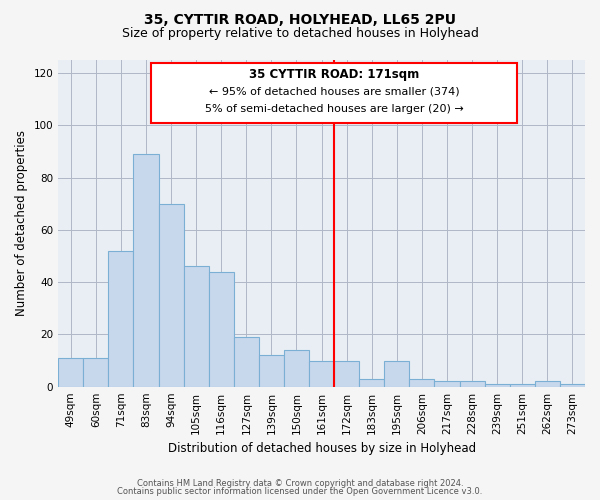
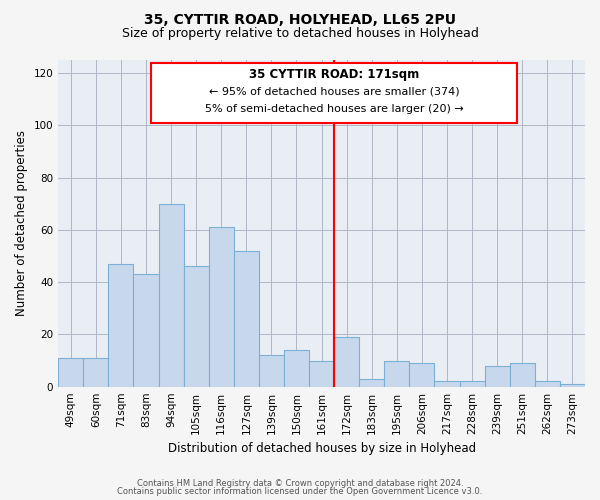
71sqm: 52 -> 47
83sqm: 89 -> 43
116sqm: 44 -> 61
127sqm: 19 -> 52
172sqm: 10 -> 19
206sqm: 3 -> 9
239sqm: 1 -> 8
251sqm: 1 -> 9
